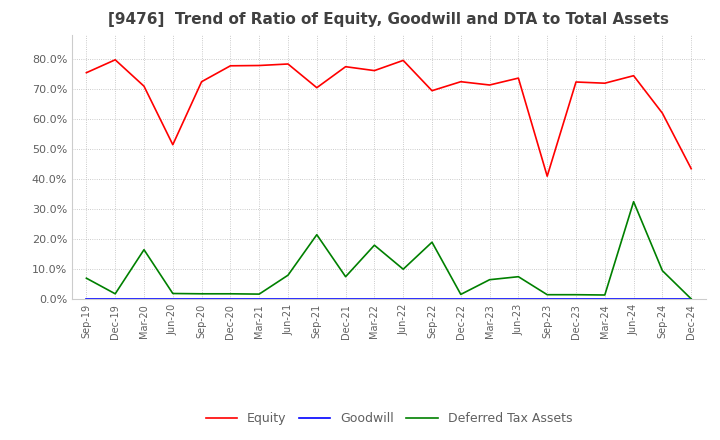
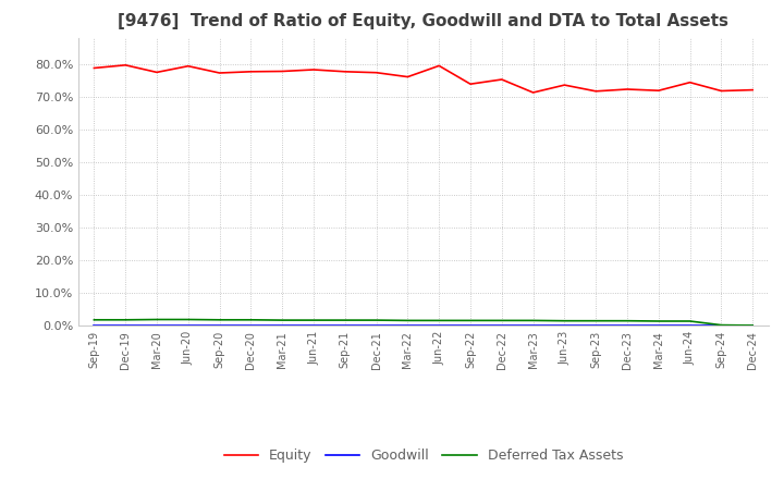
Equity/Sep-19: 75.5% -> 78.9%
Deferred Tax Assets/Sep-19: 7.0% -> 1.8%
Equity/Mar-20: 71.0% -> 77.6%
Deferred Tax Assets/Mar-20: 16.5% -> 1.9%
Equity/Jun-20: 51.5% -> 79.5%
Equity/Sep-20: 72.5% -> 77.4%
Deferred Tax Assets/Jun-21: 8.0% -> 1.7%
Equity/Sep-21: 70.5% -> 77.8%
Deferred Tax Assets/Sep-21: 21.5% -> 1.7%
Deferred Tax Assets/Dec-21: 7.5% -> 1.7%
Deferred Tax Assets/Mar-22: 18.0% -> 1.6%
Deferred Tax Assets/Jun-22: 10.0% -> 1.6%
Equity/Sep-22: 69.5% -> 74.0%
Deferred Tax Assets/Sep-22: 19.0% -> 1.6%
Equity/Dec-22: 72.5% -> 75.4%
Deferred Tax Assets/Mar-23: 6.5% -> 1.6%
Deferred Tax Assets/Jun-23: 7.5% -> 1.5%
Equity/Sep-23: 41.0% -> 71.8%
Deferred Tax Assets/Jun-24: 32.5% -> 1.4%
Equity/Sep-24: 62.0% -> 71.9%
Deferred Tax Assets/Sep-24: 9.5% -> 0.2%
Equity/Dec-24: 43.5% -> 72.2%
